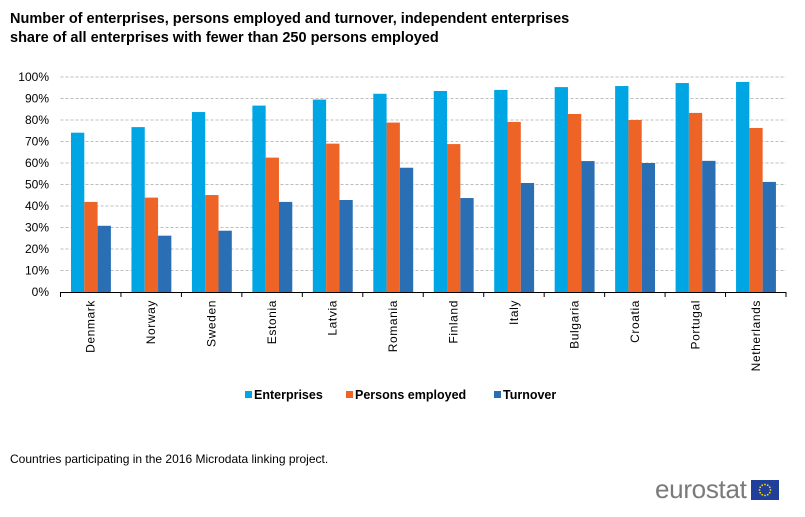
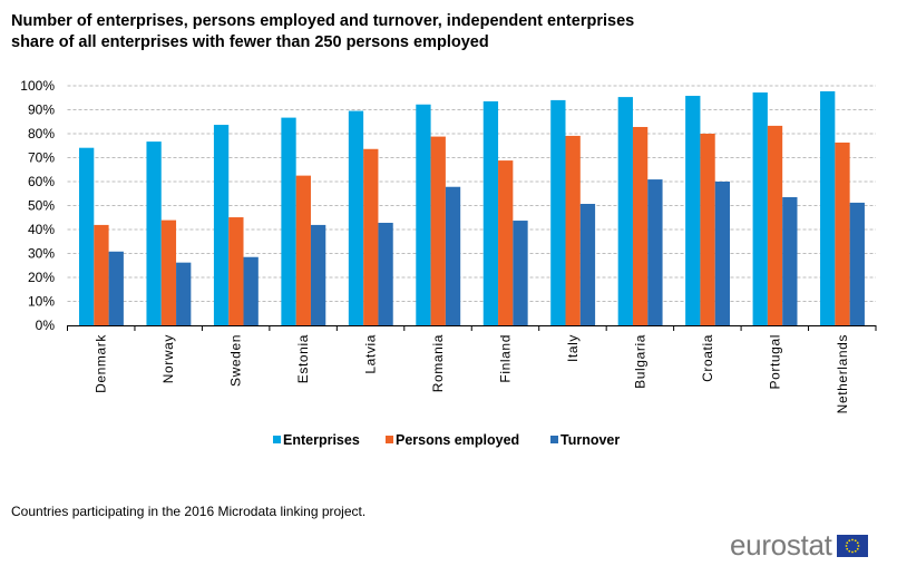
Persons employed/Latvia: 69% -> 74%
Turnover/Portugal: 61% -> 54%
